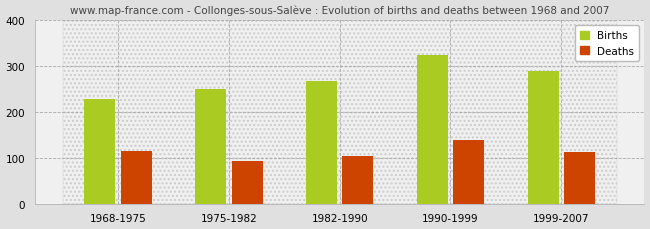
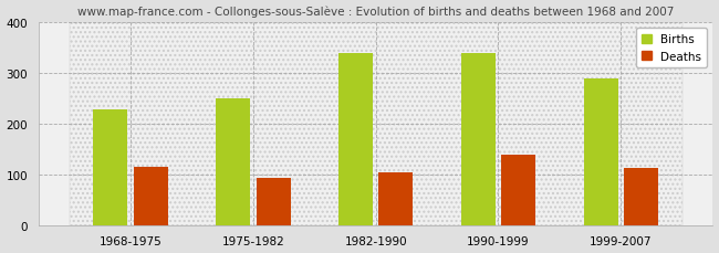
Births/1982-1990: 268 -> 340
Births/1990-1999: 323 -> 340
